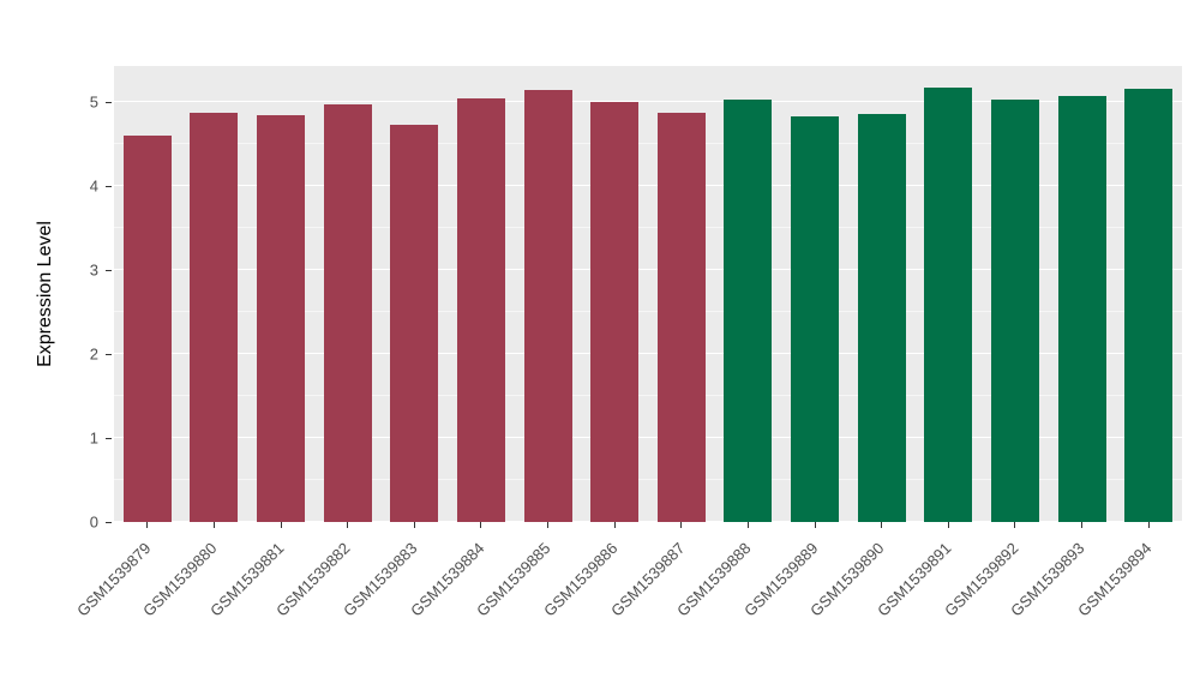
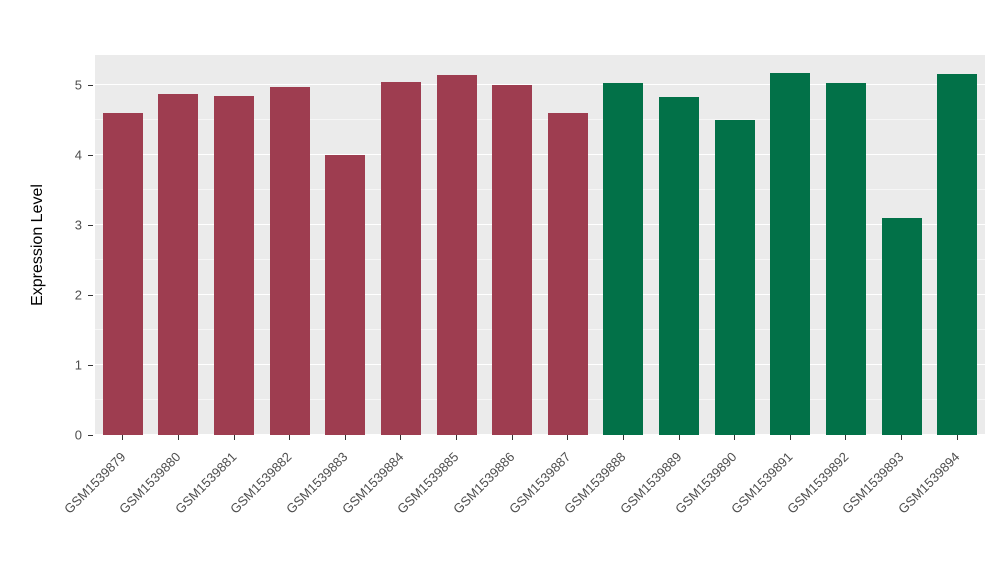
GSM1539883: 4.7 -> 4.0
GSM1539887: 4.9 -> 4.6
GSM1539890: 4.9 -> 4.5
GSM1539893: 5.1 -> 3.1
